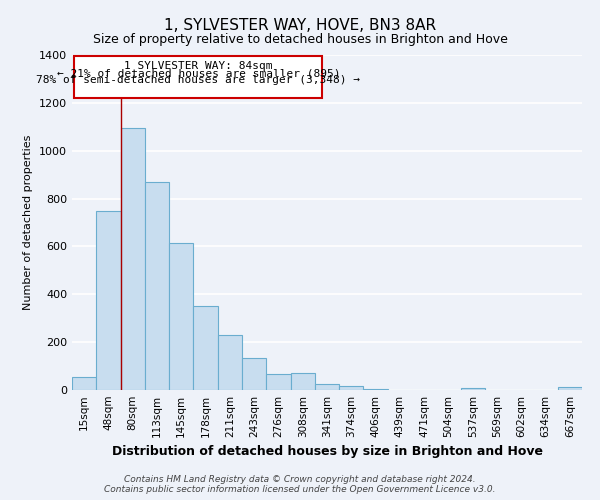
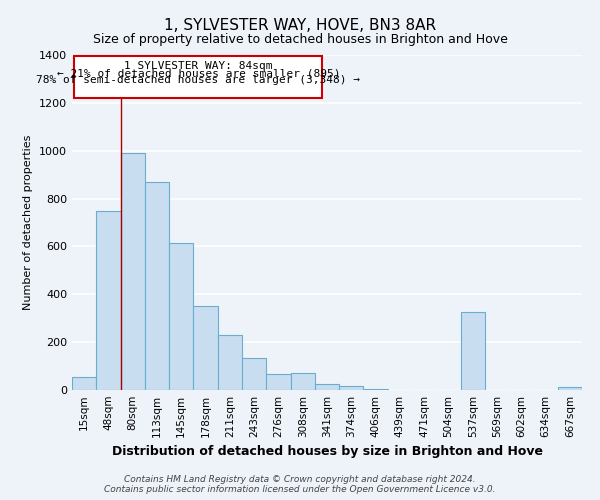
80sqm: 1095 -> 990
537sqm: 8 -> 325
